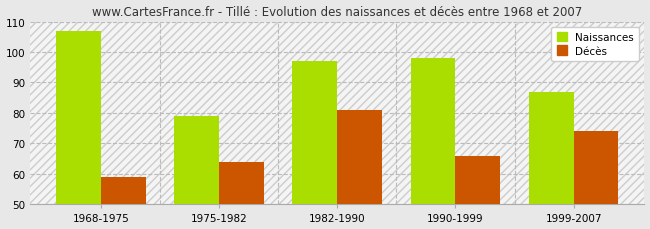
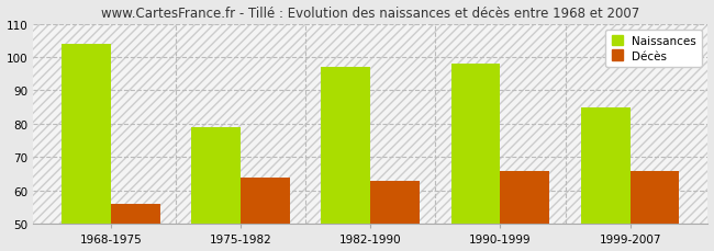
Naissances/1968-1975: 107 -> 104
Décès/1968-1975: 59 -> 56
Décès/1982-1990: 81 -> 63
Naissances/1999-2007: 87 -> 85
Décès/1999-2007: 74 -> 66
